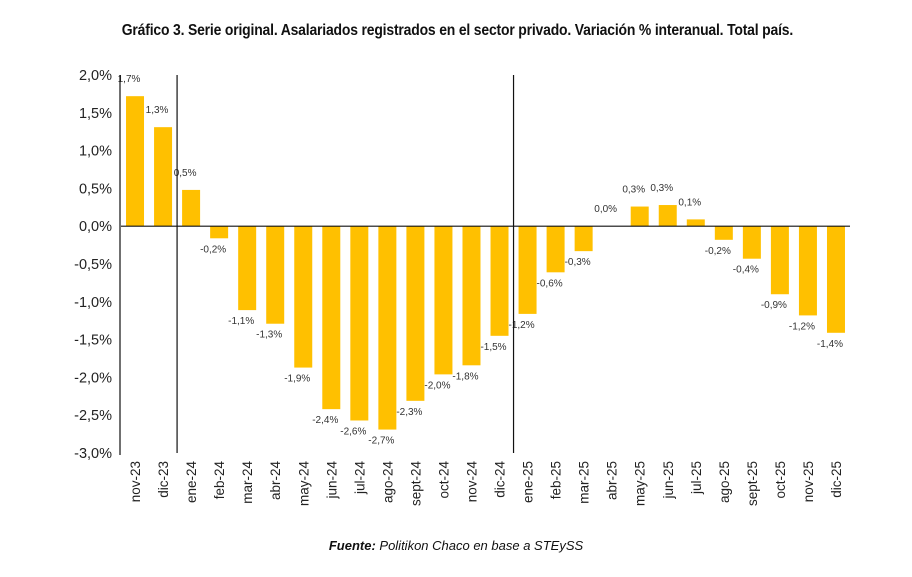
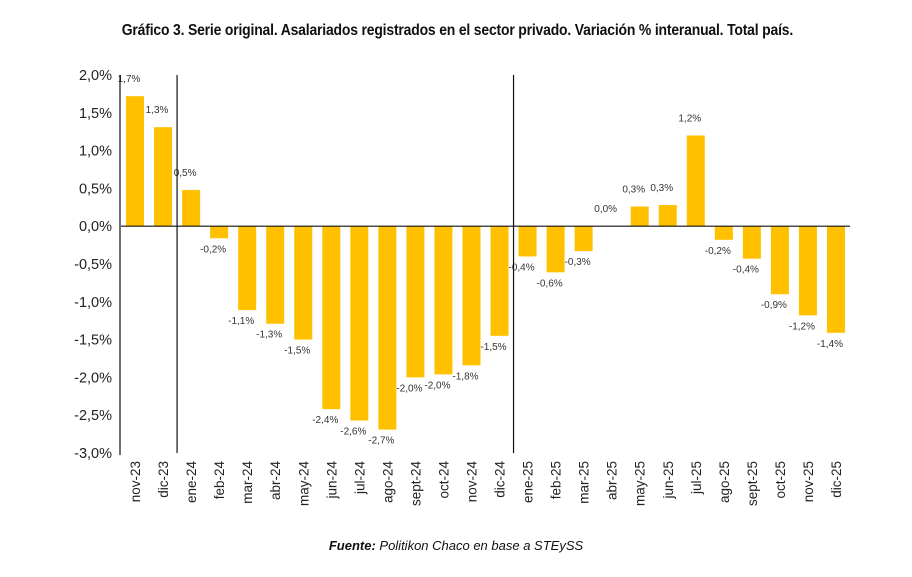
may-24: -1,9% -> -1,5%
sept-24: -2,3% -> -2,0%
ene-25: -1,2% -> -0,4%
jul-25: 0,1% -> 1,2%
